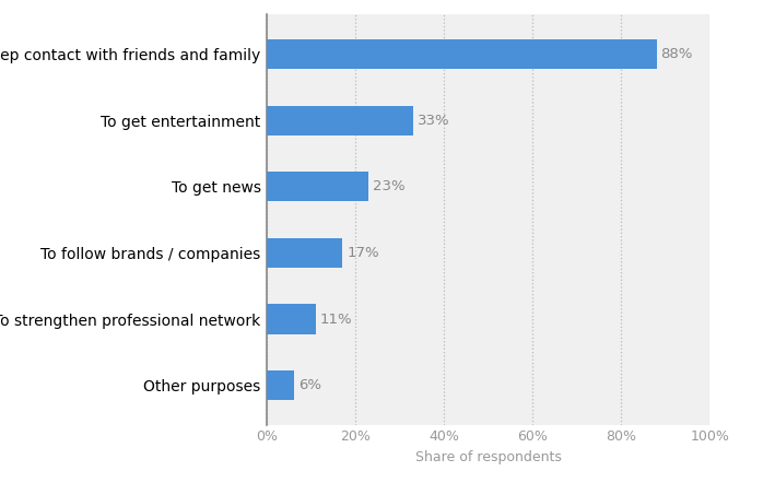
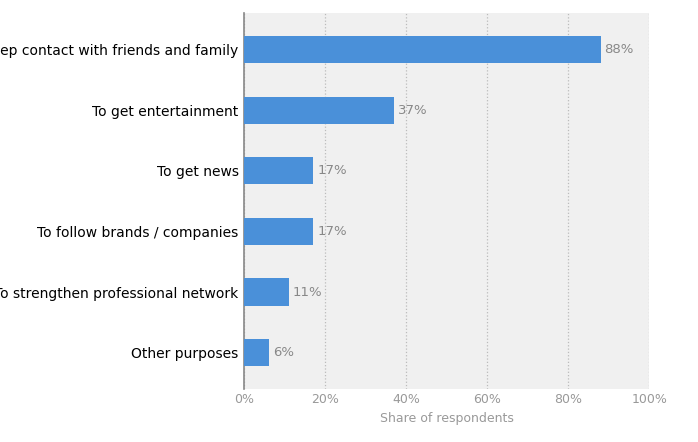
To get entertainment: 33% -> 37%
To get news: 23% -> 17%
